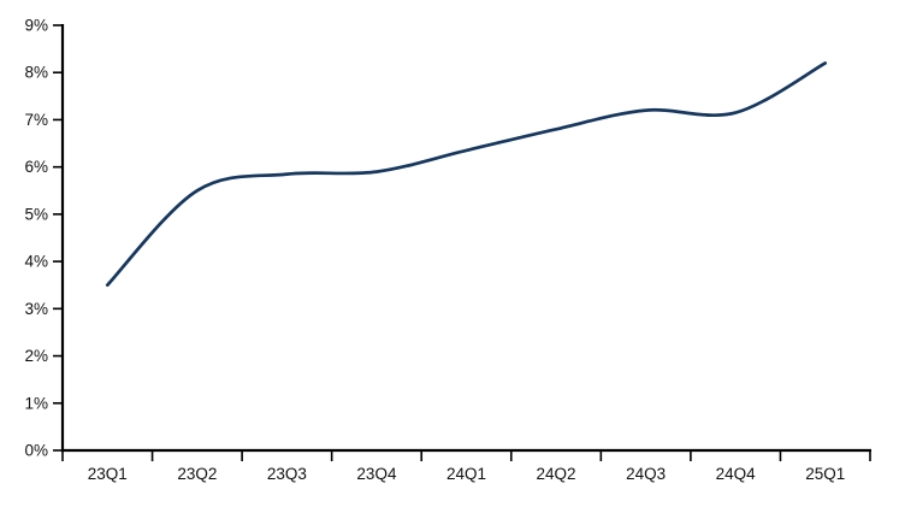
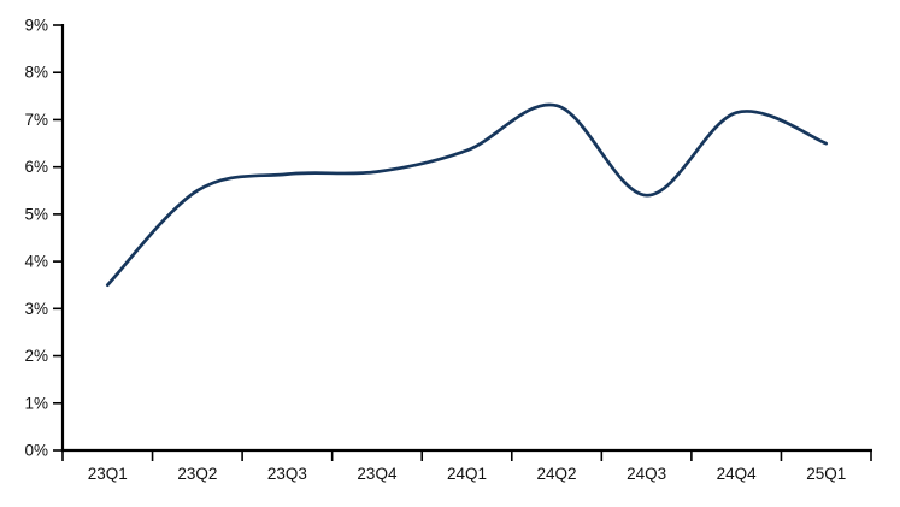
24Q2: 6.8% -> 7.3%
24Q3: 7.2% -> 5.4%
25Q1: 8.2% -> 6.5%
